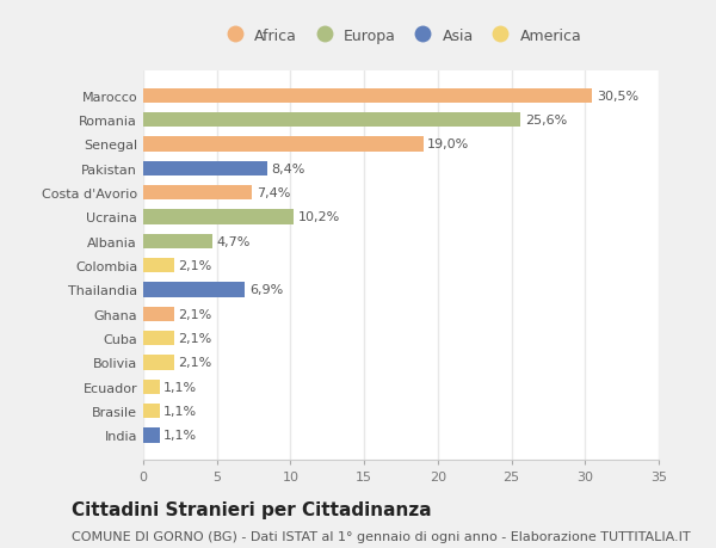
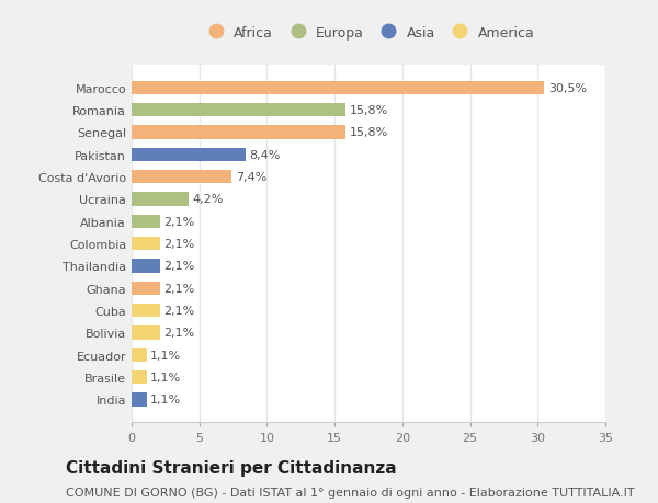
Romania: 25,6% -> 15,8%
Senegal: 19,0% -> 15,8%
Ucraina: 10,2% -> 4,2%
Albania: 4,7% -> 2,1%
Thailandia: 6,9% -> 2,1%
